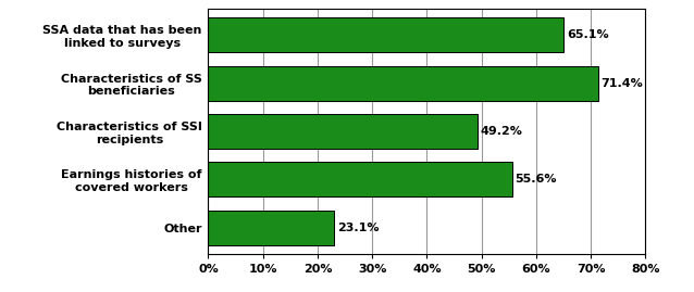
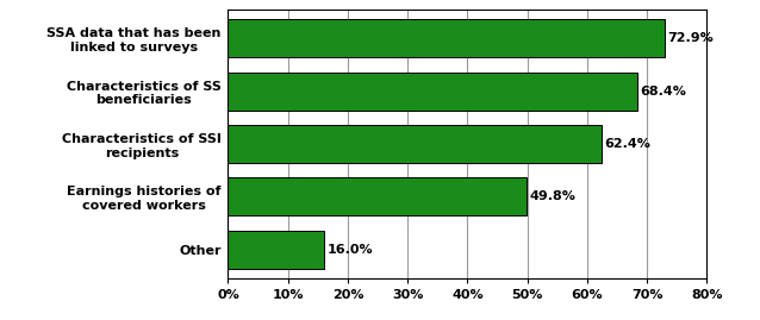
SSA data that has been linked to surveys: 65.1% -> 72.9%
Characteristics of SS beneficiaries: 71.4% -> 68.4%
Characteristics of SSI recipients: 49.2% -> 62.4%
Earnings histories of covered workers: 55.6% -> 49.8%
Other: 23.1% -> 16.0%
